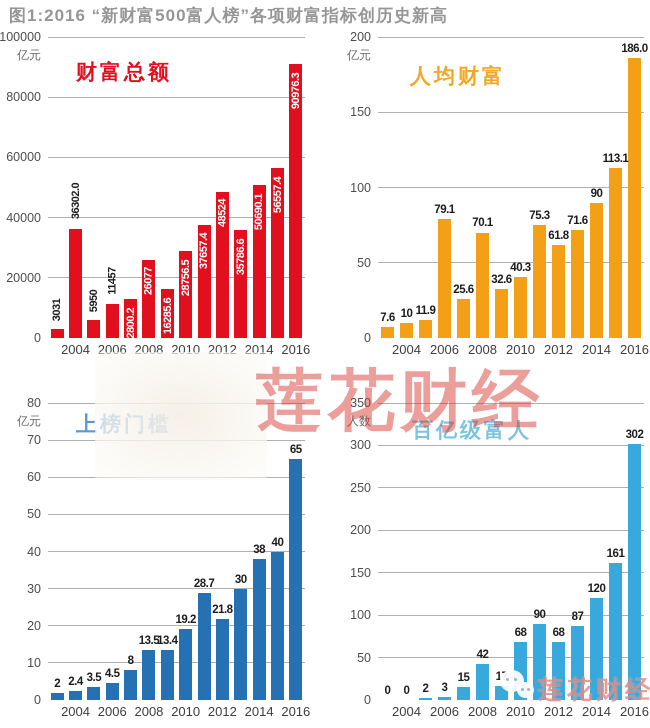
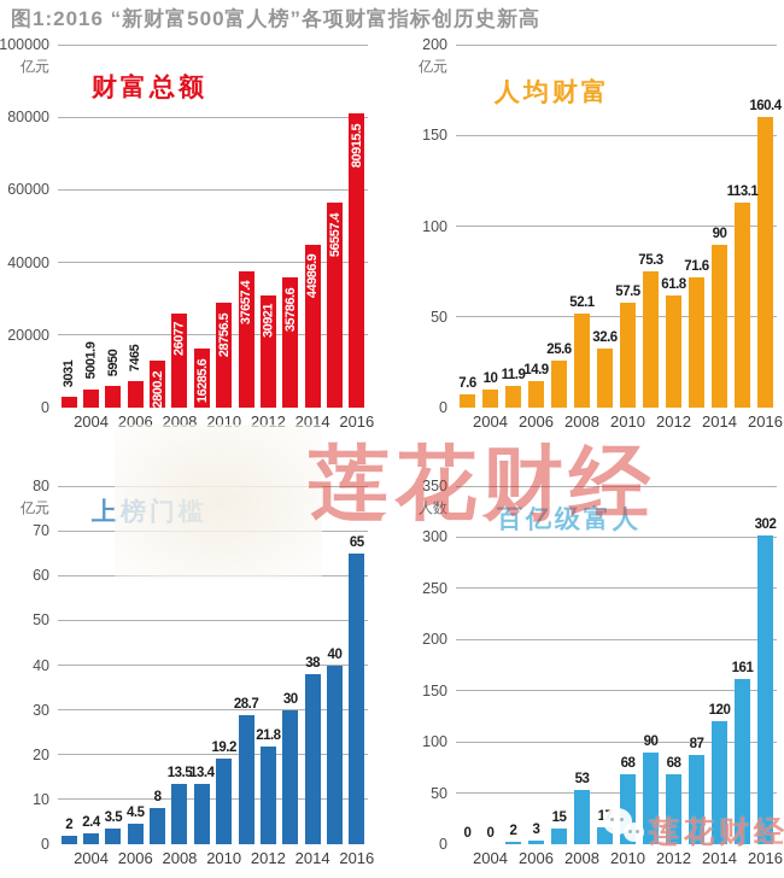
财富总额/2004: 36302.0 -> 5001.9
财富总额/2006: 11457 -> 7465
财富总额/2012: 48524 -> 30921
财富总额/2014: 50690.1 -> 44986.9
财富总额/2016: 90976.3 -> 80915.5
人均财富/2006: 79.1 -> 14.9
人均财富/2008: 70.1 -> 52.1
人均财富/2010: 40.3 -> 57.5
人均财富/2016: 186.0 -> 160.4
百亿级富人/2008: 42 -> 53
